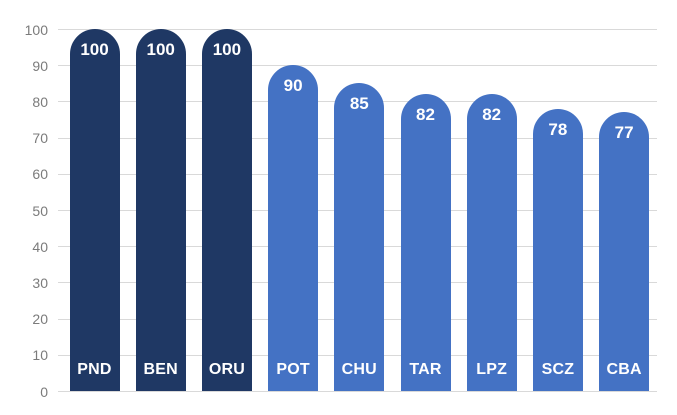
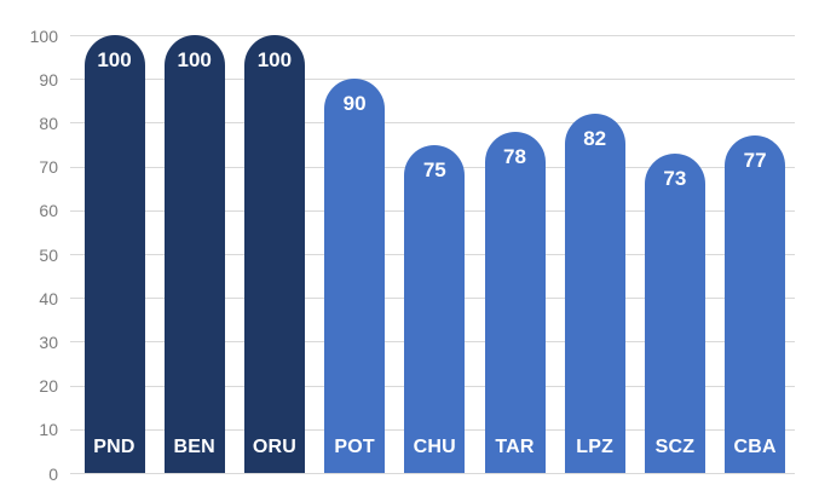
CHU: 85 -> 75
TAR: 82 -> 78
SCZ: 78 -> 73
